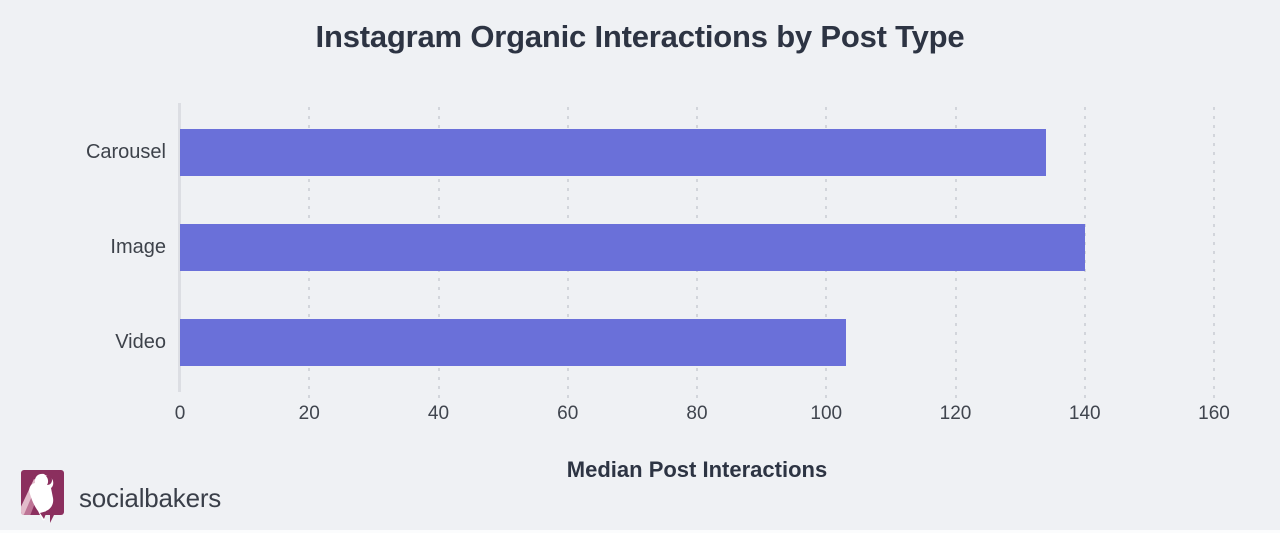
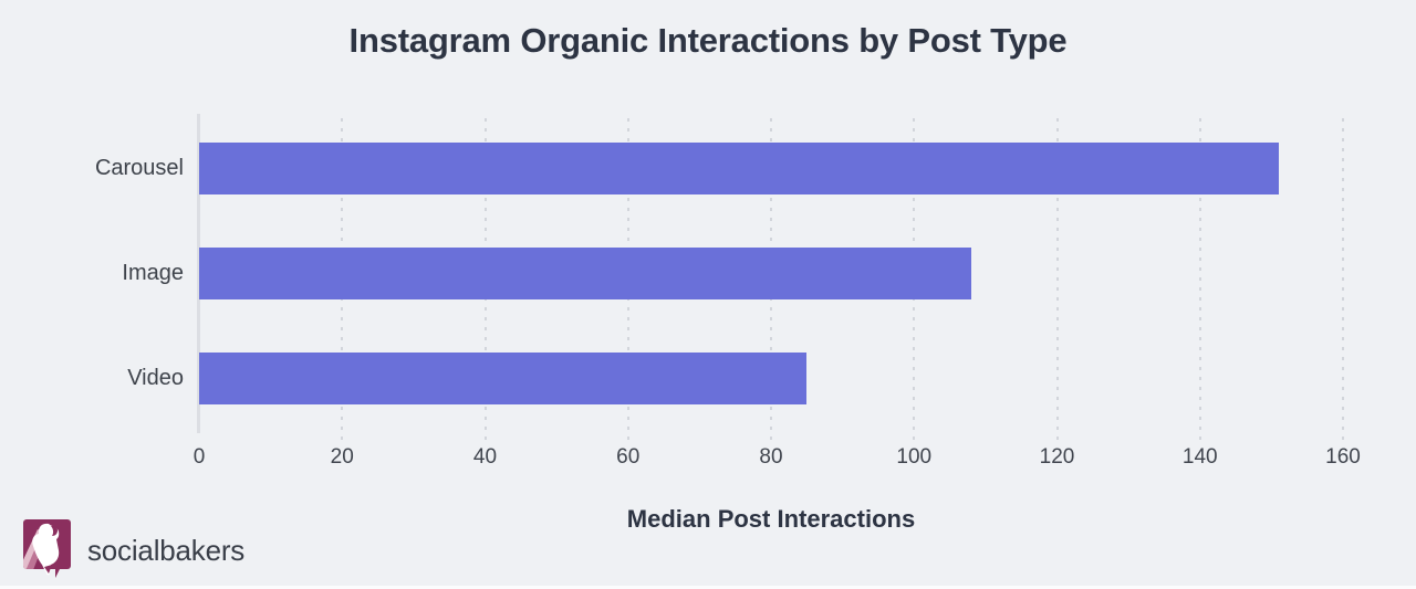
Carousel: 134 -> 151
Image: 140 -> 108
Video: 103 -> 85
